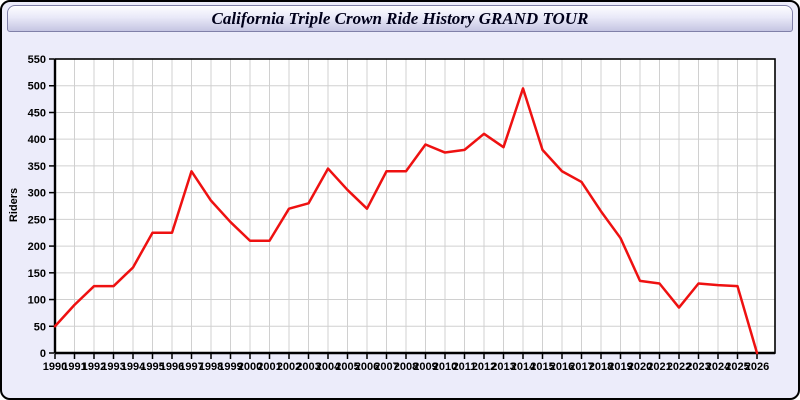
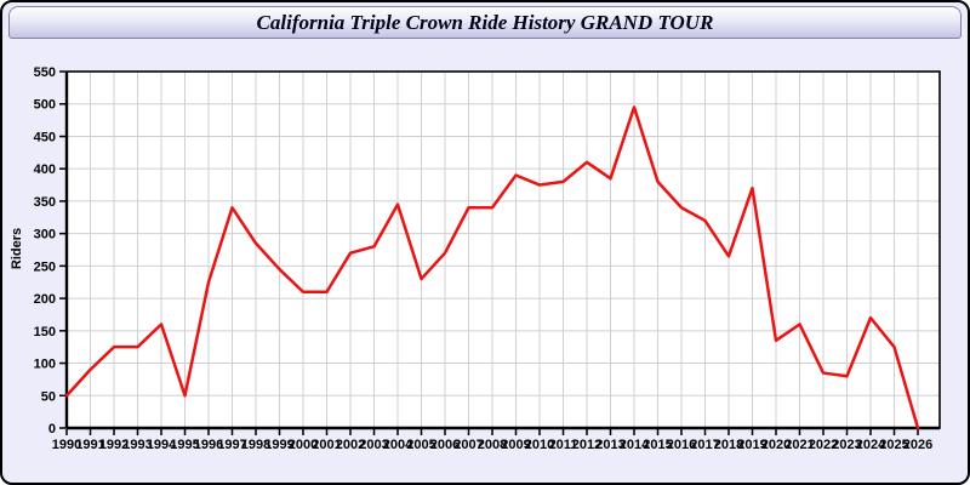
1995: 220 -> 50
2005: 300 -> 230
2019: 220 -> 370
2021: 130 -> 160
2023: 130 -> 80
2024: 130 -> 170
